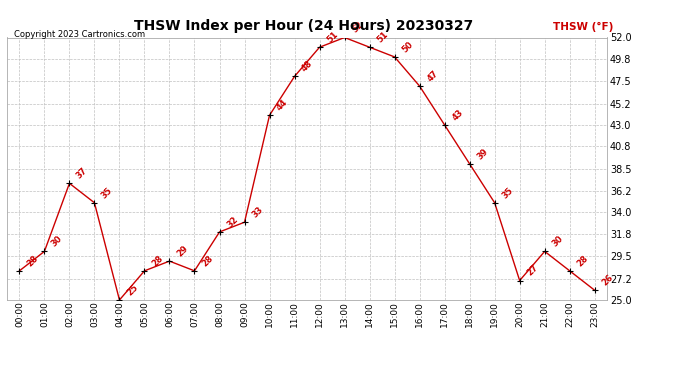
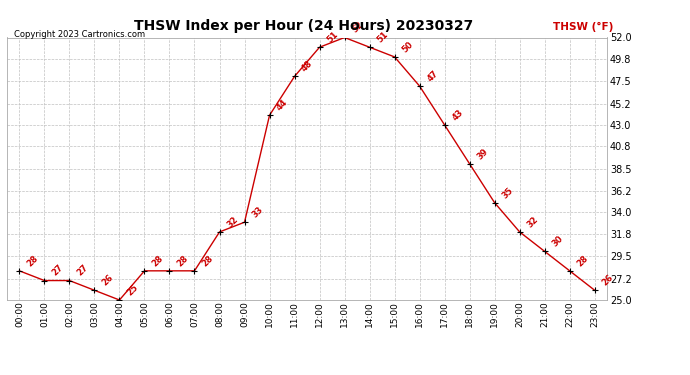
01:00: 30 -> 27
02:00: 37 -> 27
03:00: 35 -> 26
06:00: 29 -> 28
20:00: 27 -> 32
